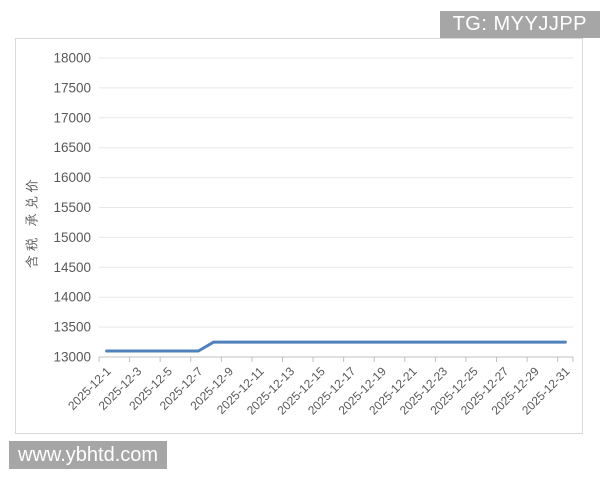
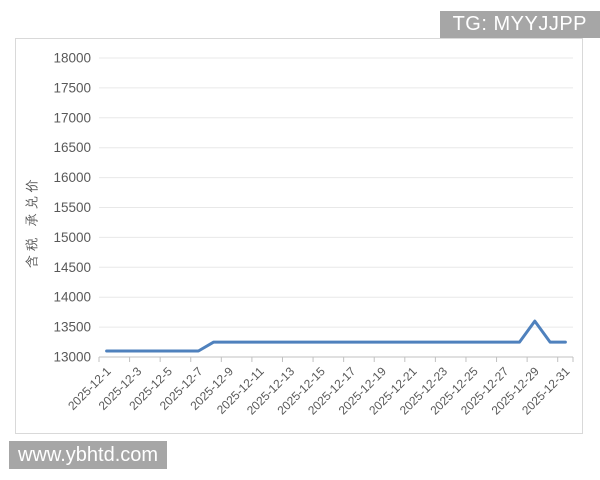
2025-12-29: 13200 -> 13600
